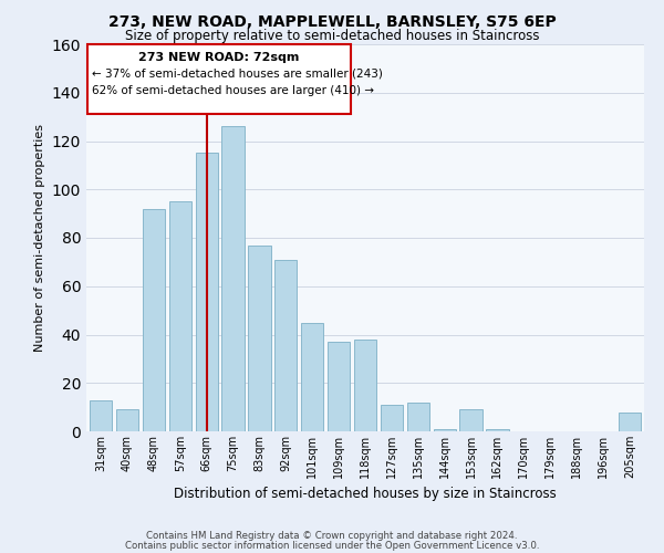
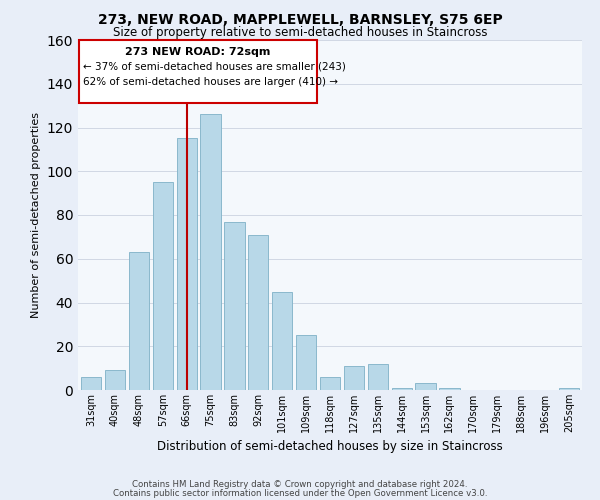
31sqm: 13 -> 6
48sqm: 92 -> 63
109sqm: 37 -> 25
118sqm: 38 -> 6
153sqm: 9 -> 3
205sqm: 8 -> 1
